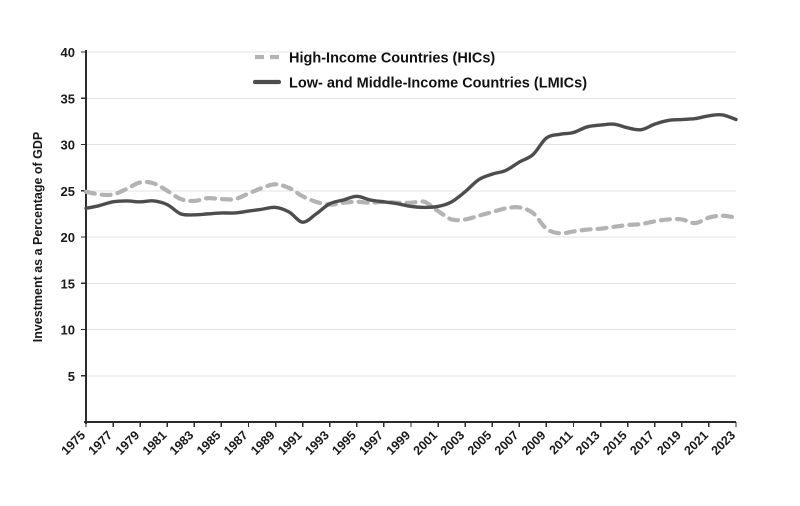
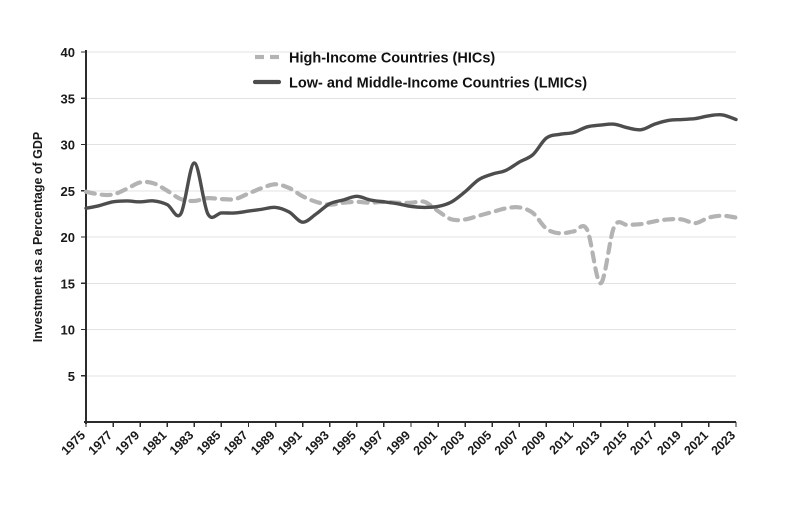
Low- and Middle-Income Countries (LMICs)/1983: 22 -> 28
High-Income Countries (HICs)/2013: 21 -> 15
